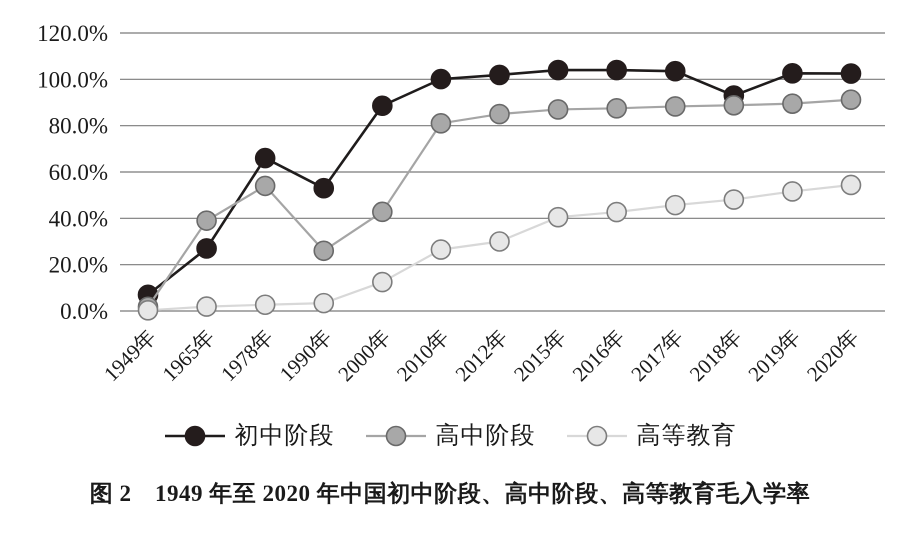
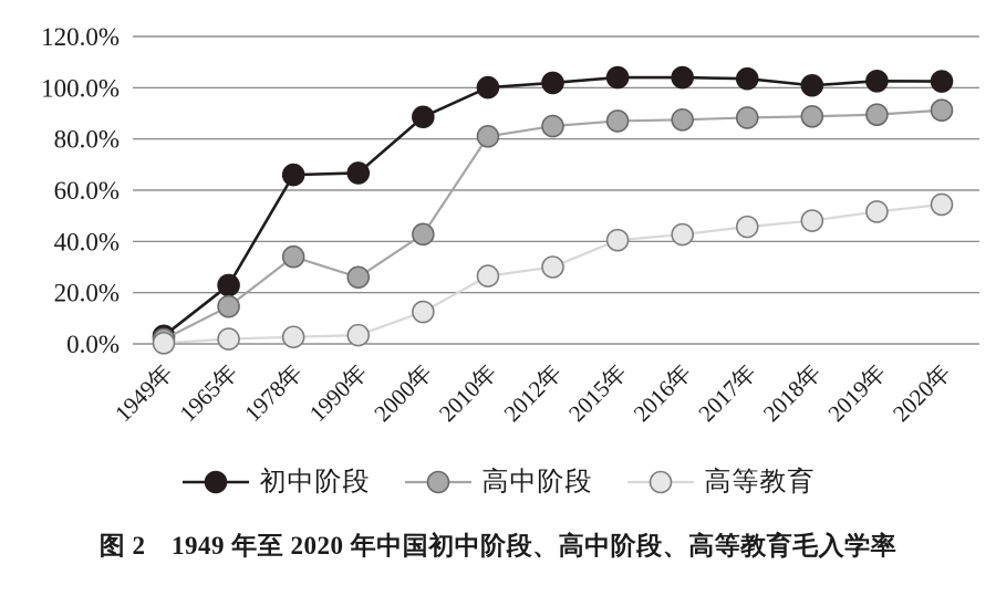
初中阶段/1949年: 7% -> 3%
初中阶段/1965年: 27% -> 23%
高中阶段/1965年: 39% -> 15%
高中阶段/1978年: 54% -> 34%
初中阶段/1990年: 53% -> 67%
初中阶段/2018年: 93% -> 101%
